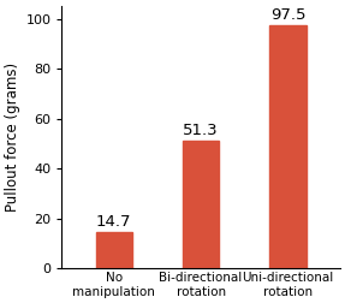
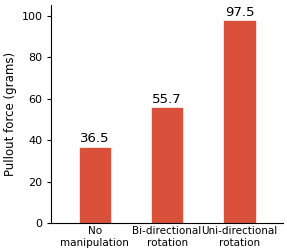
No manipulation: 14.7 -> 36.5
Bi-directional rotation: 51.3 -> 55.7
